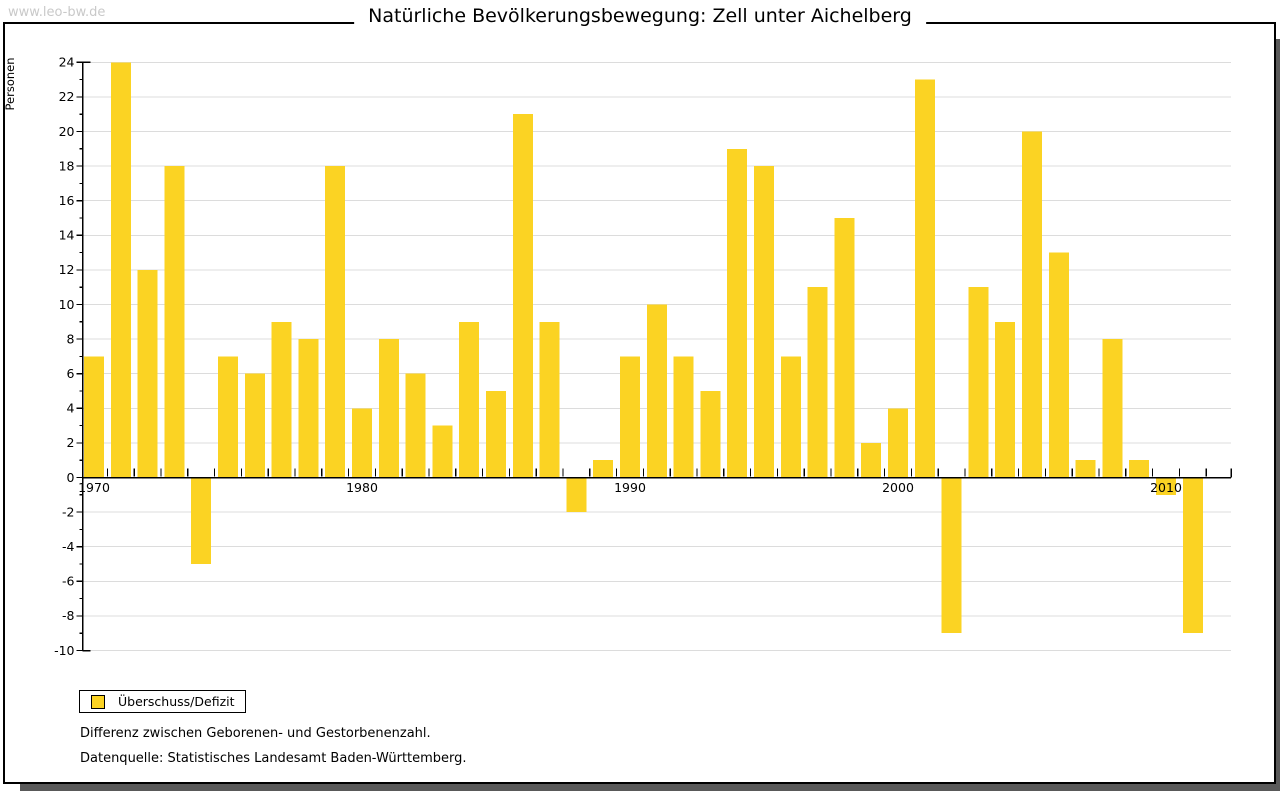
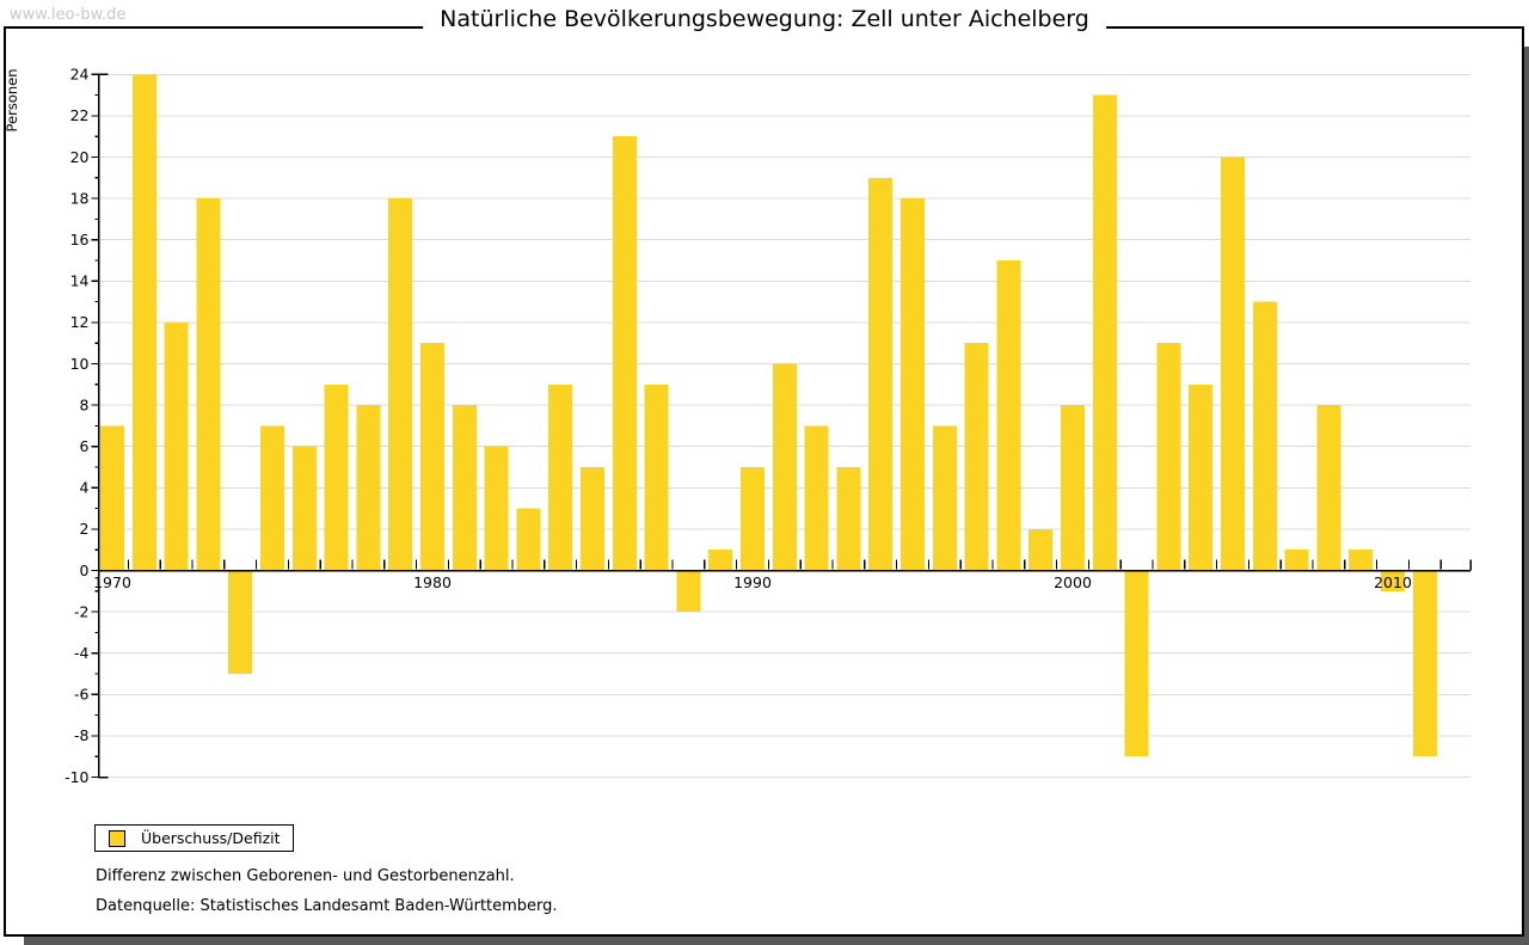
1980: 4 -> 11
1990: 7 -> 5
2000: 4 -> 8
